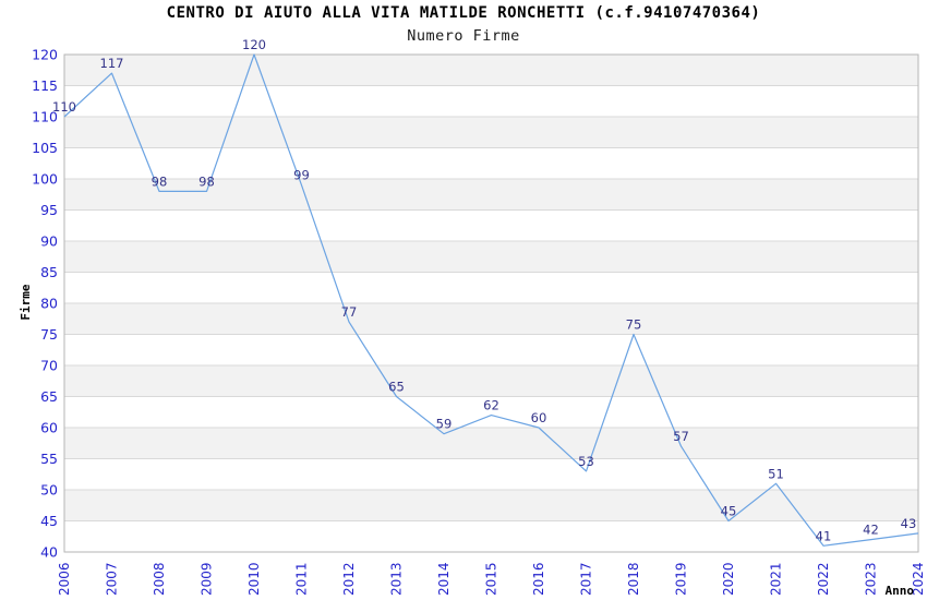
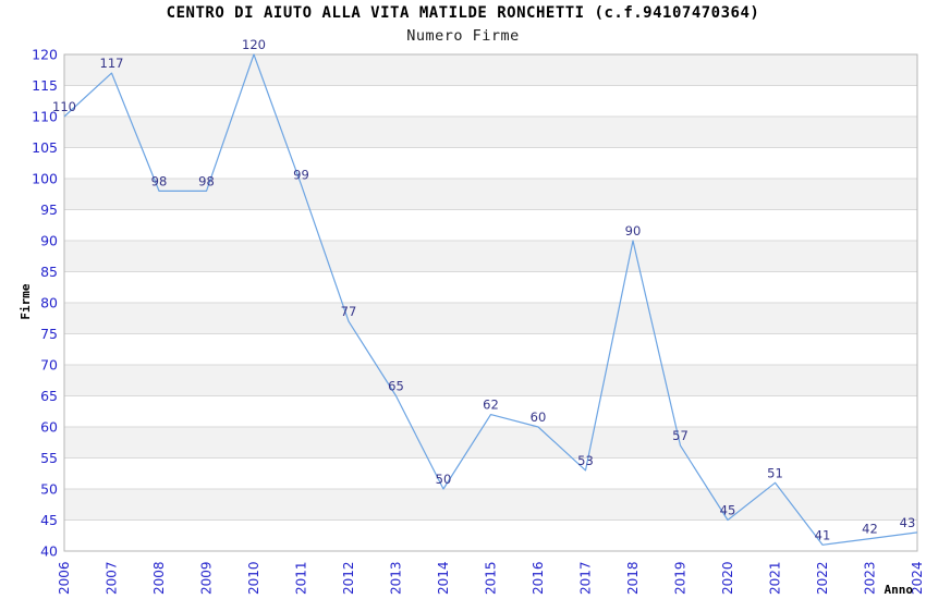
2014: 59 -> 50
2018: 75 -> 90
